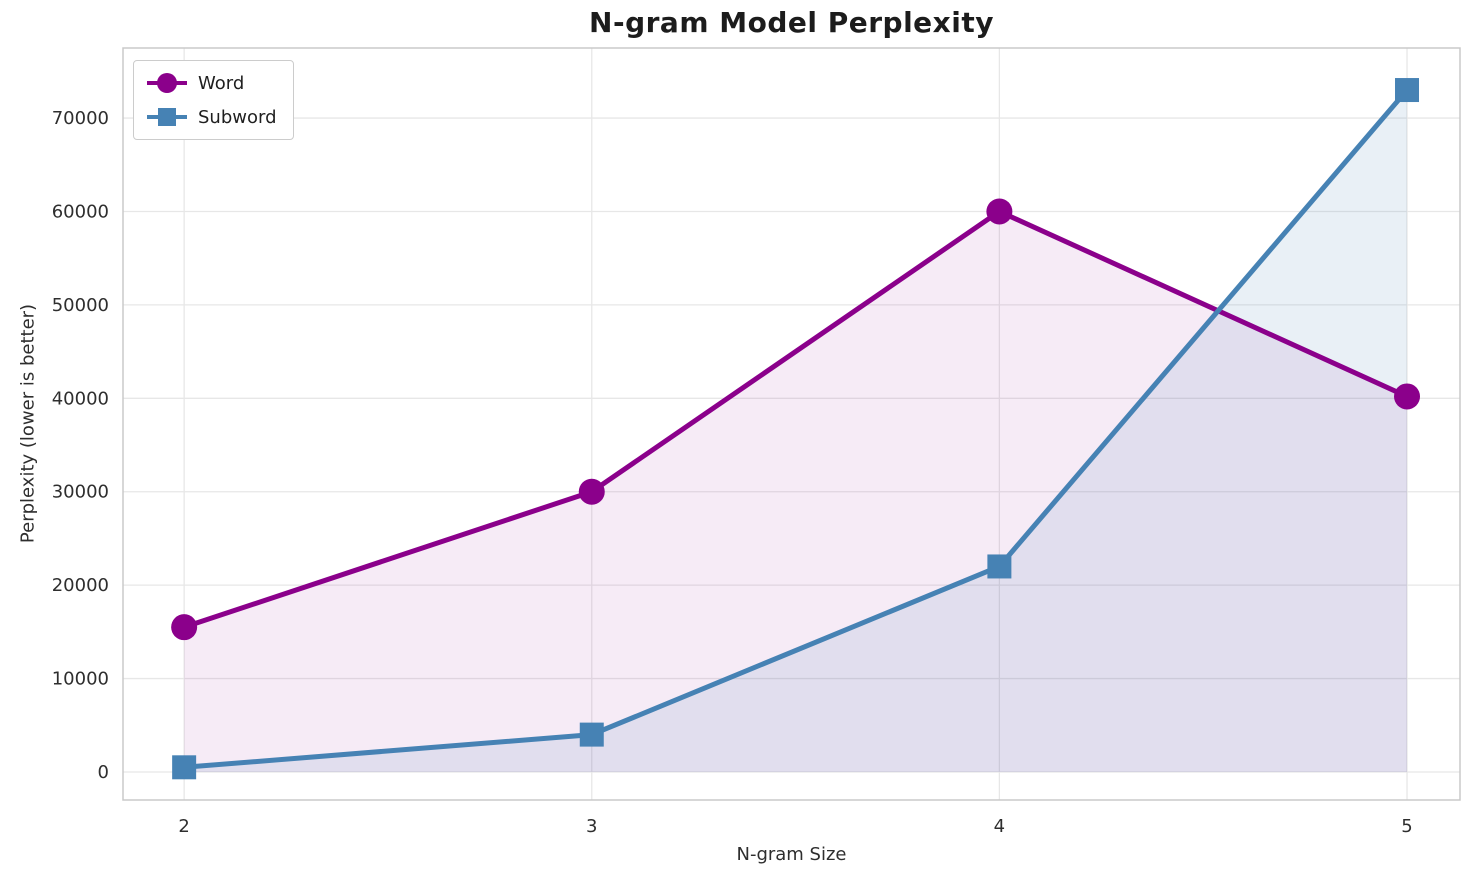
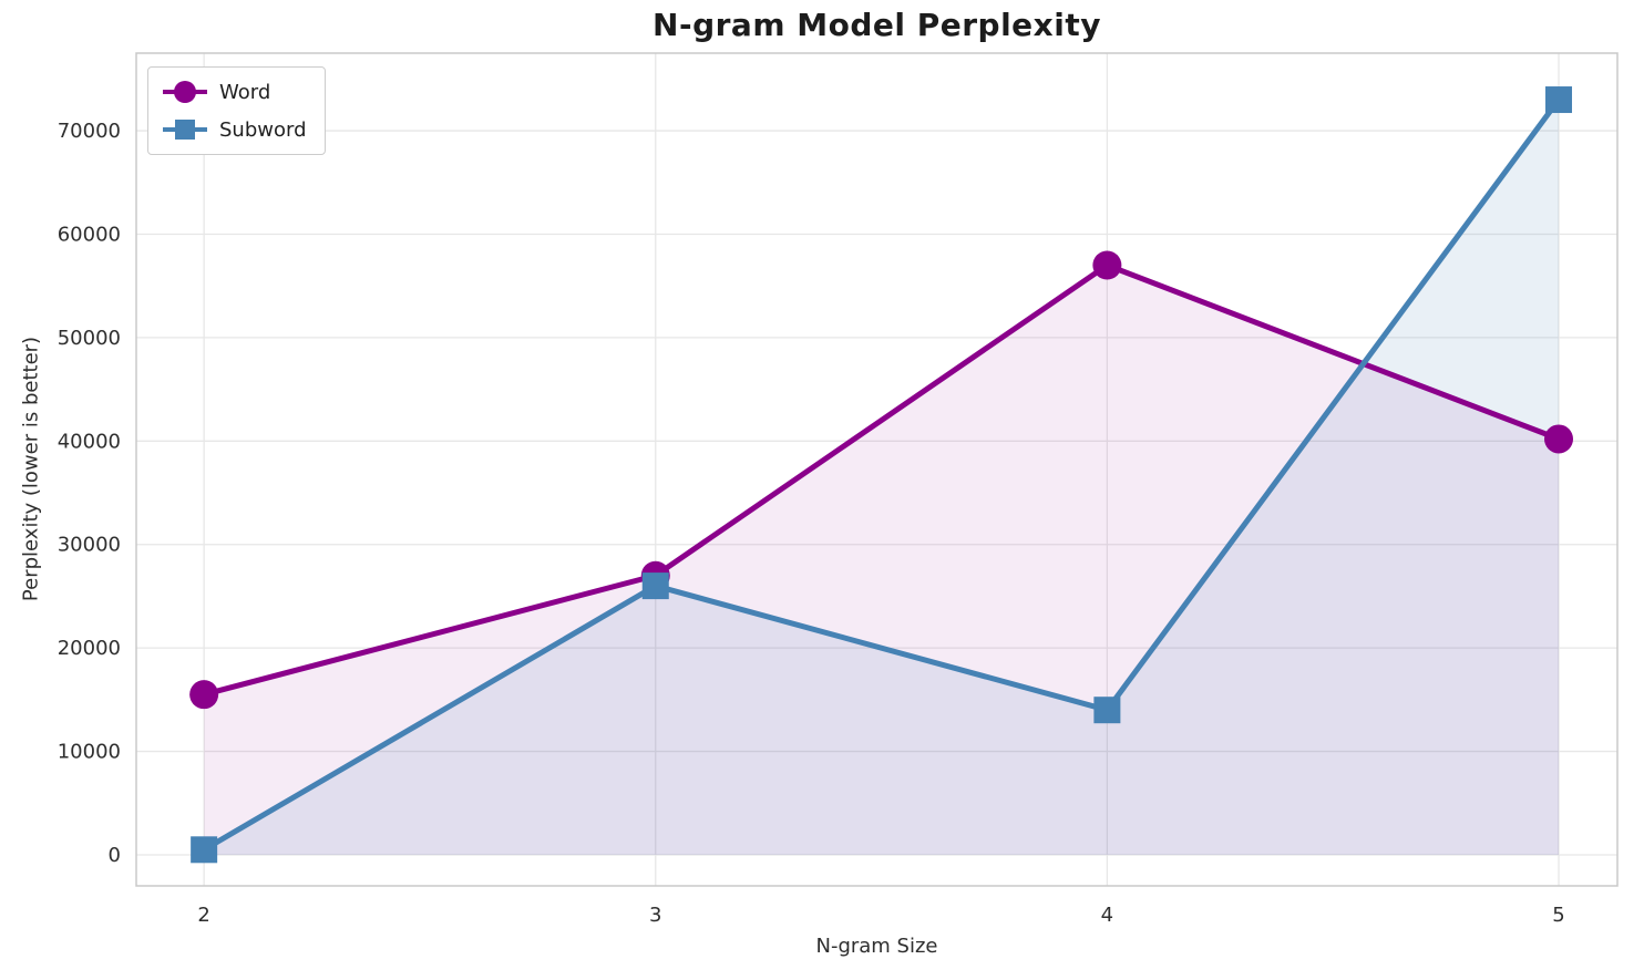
Word/3: 30000 -> 27000
Subword/3: 4000 -> 26000
Word/4: 60000 -> 57000
Subword/4: 22000 -> 14000
